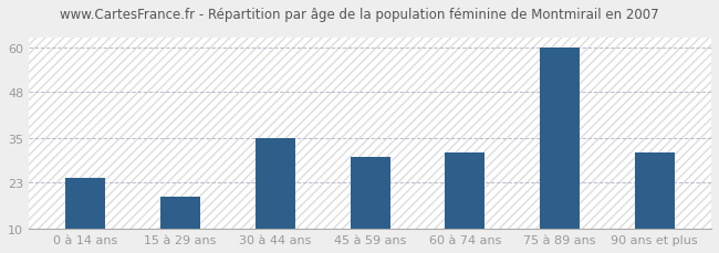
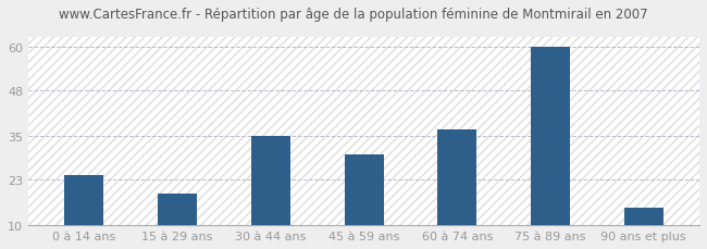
60 à 74 ans: 31 -> 37
90 ans et plus: 31 -> 15
